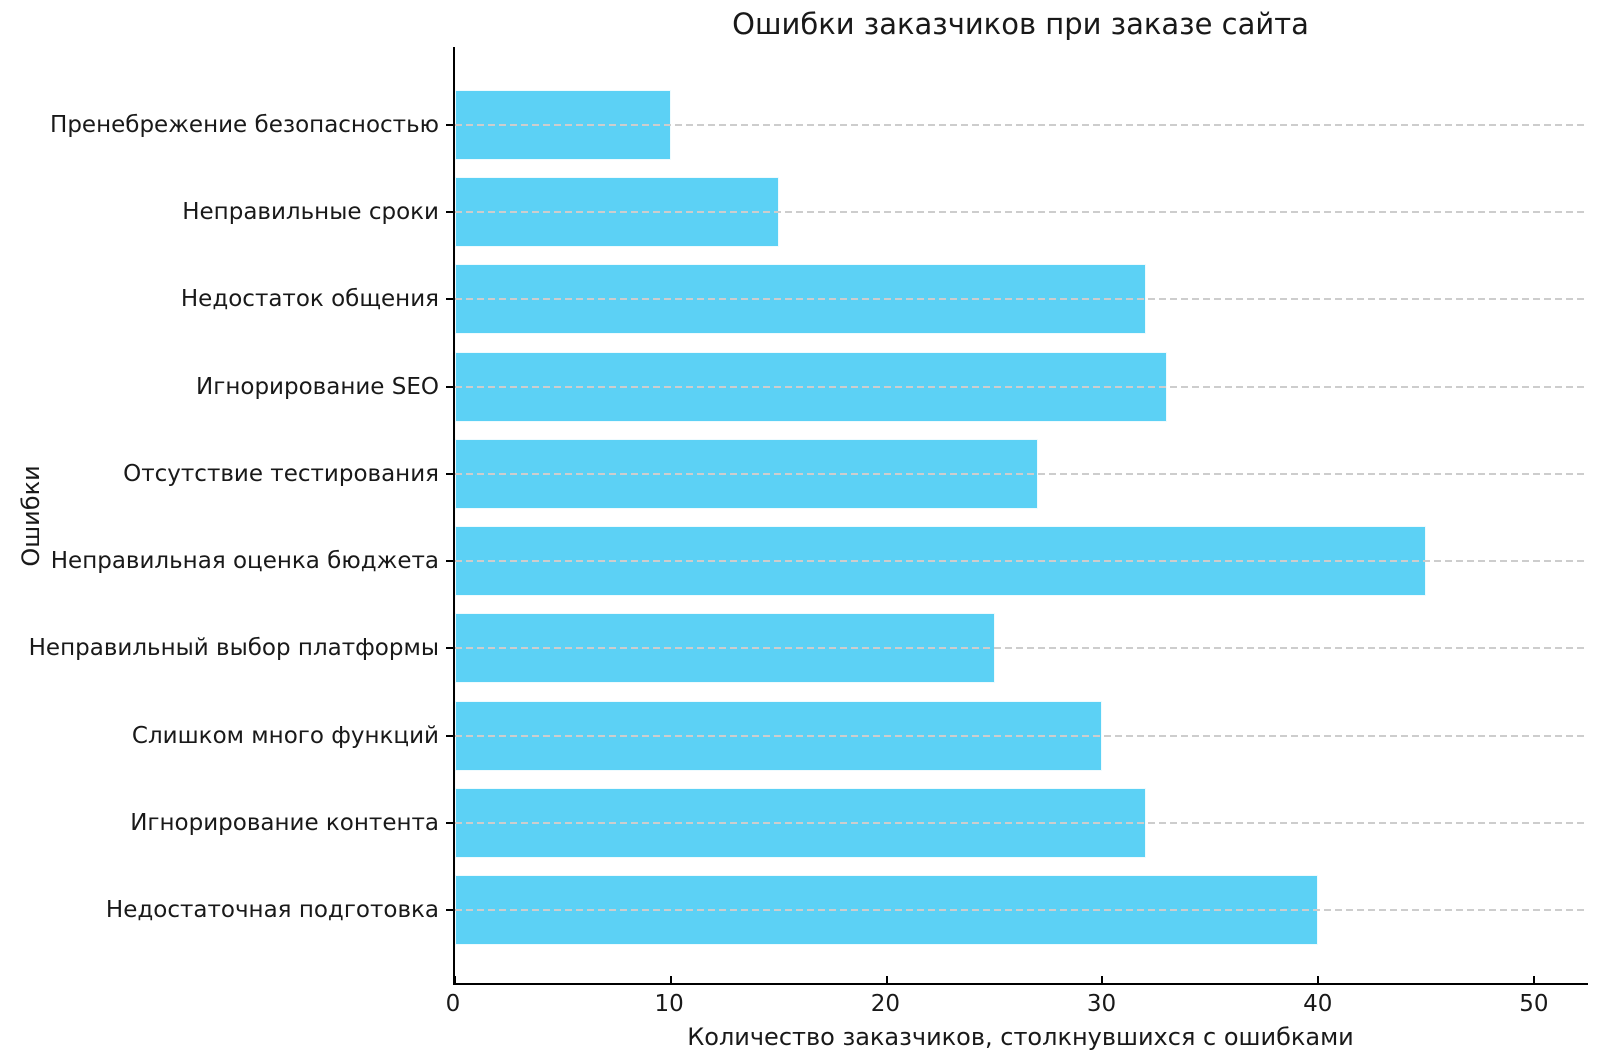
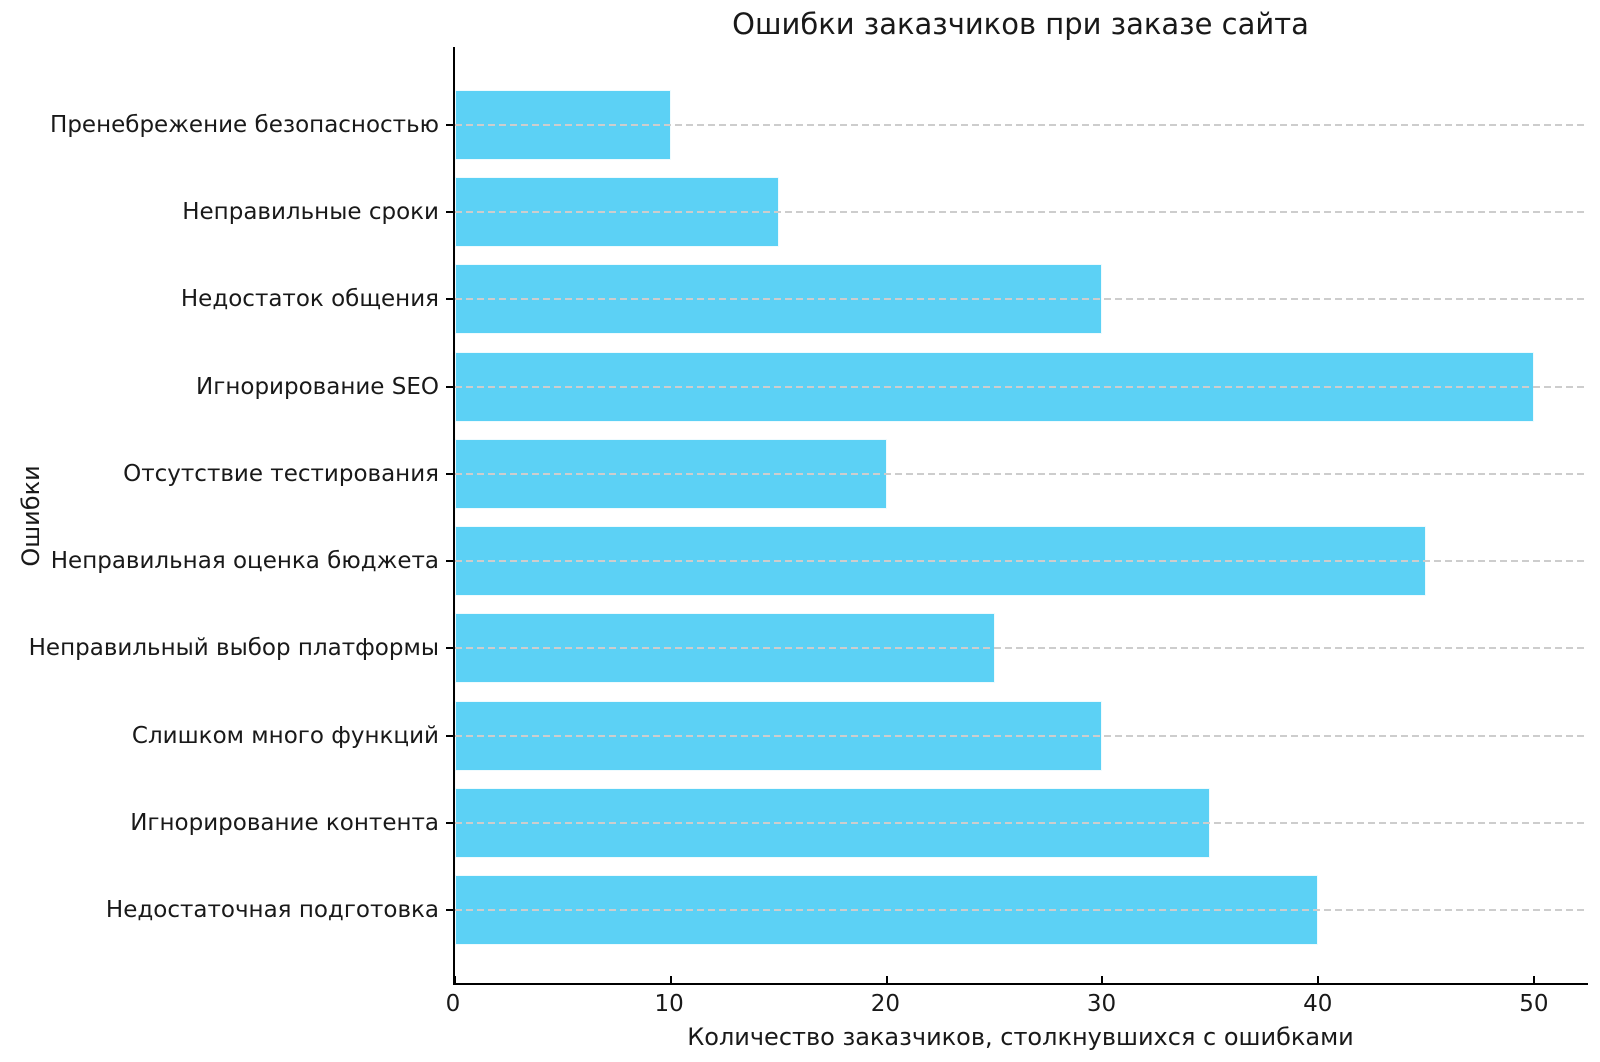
Недостаток общения: 32 -> 30
Игнорирование SEO: 33 -> 50
Отсутствие тестирования: 27 -> 20
Игнорирование контента: 32 -> 35
